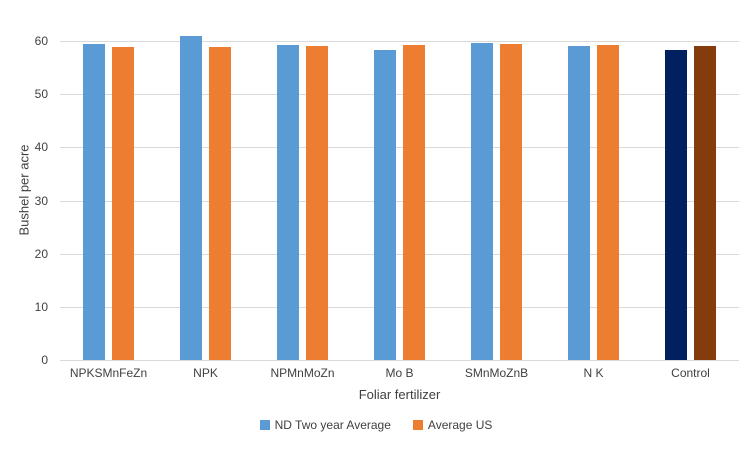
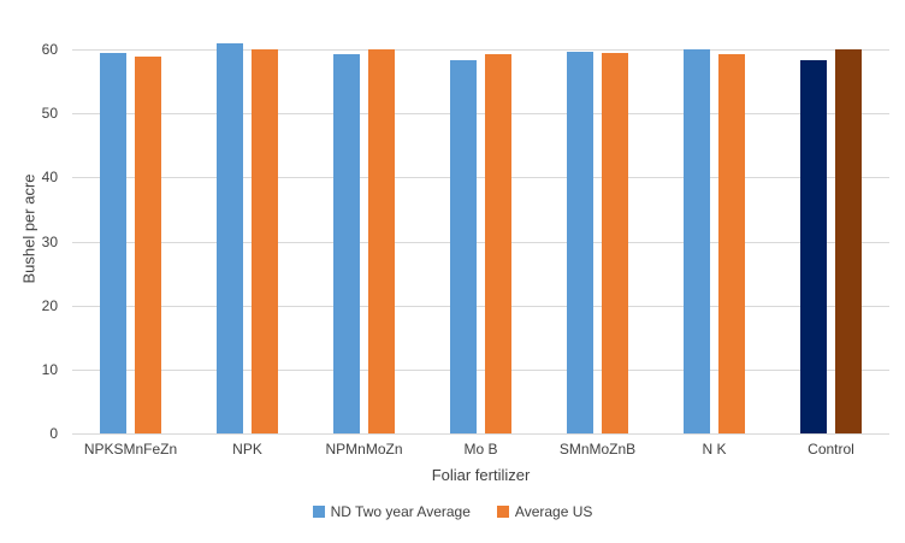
Average US/NPK: 59 -> 60
Average US/NPMnMoZn: 59 -> 60
ND Two year Average/N K: 59 -> 60
Average US/Control: 59 -> 60
